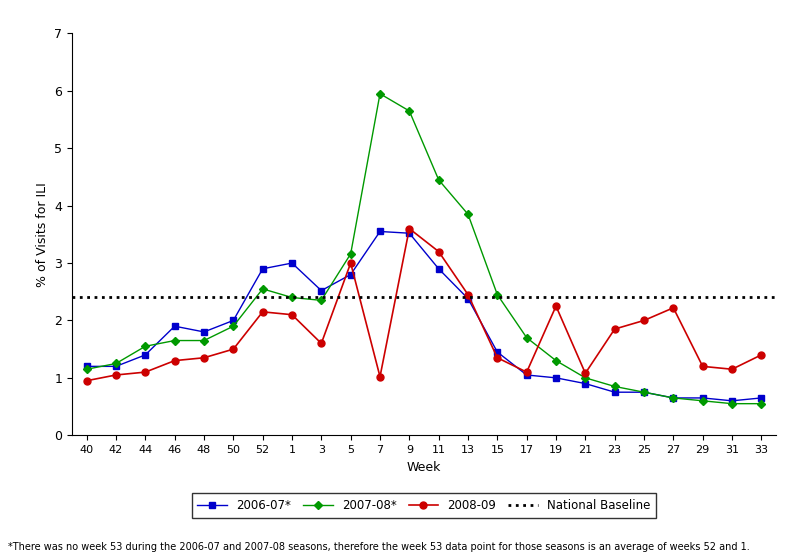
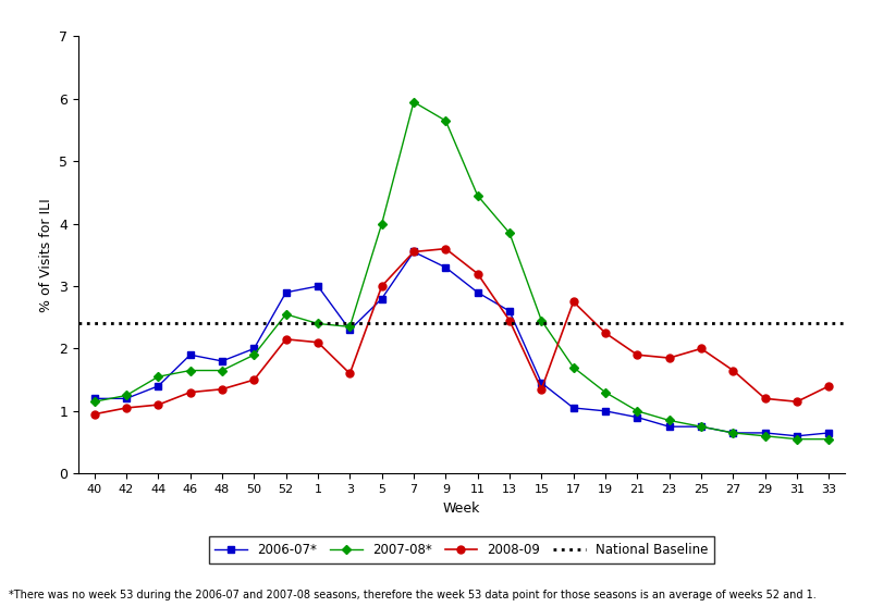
2006-07*/3: 2.52 -> 2.30
2007-08*/5: 3.16 -> 4.00
2008-09/7: 1.02 -> 3.55
2006-07*/9: 3.52 -> 3.30
2006-07*/13: 2.38 -> 2.60
2008-09/17: 1.10 -> 2.75
2008-09/21: 1.08 -> 1.90
2008-09/27: 2.22 -> 1.65
